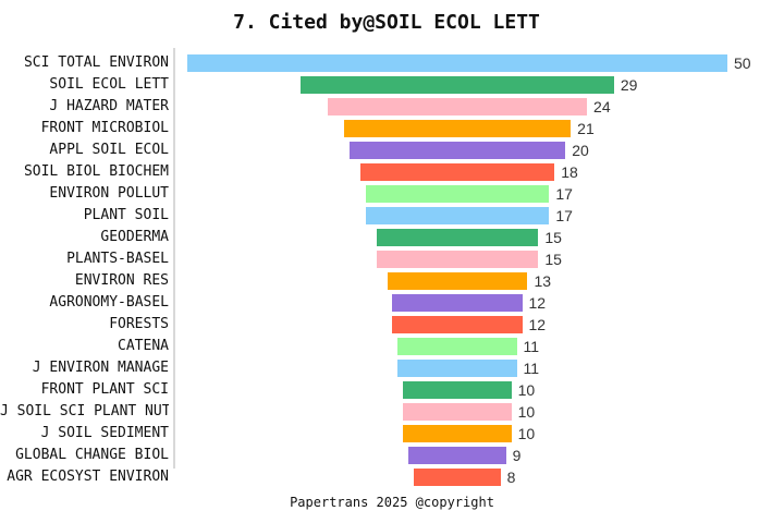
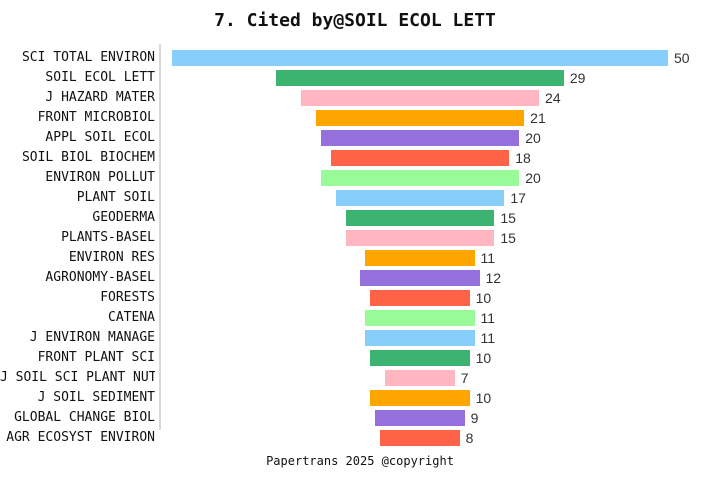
ENVIRON POLLUT: 17 -> 20
ENVIRON RES: 13 -> 11
FORESTS: 12 -> 10
J SOIL SCI PLANT NUT: 10 -> 7
